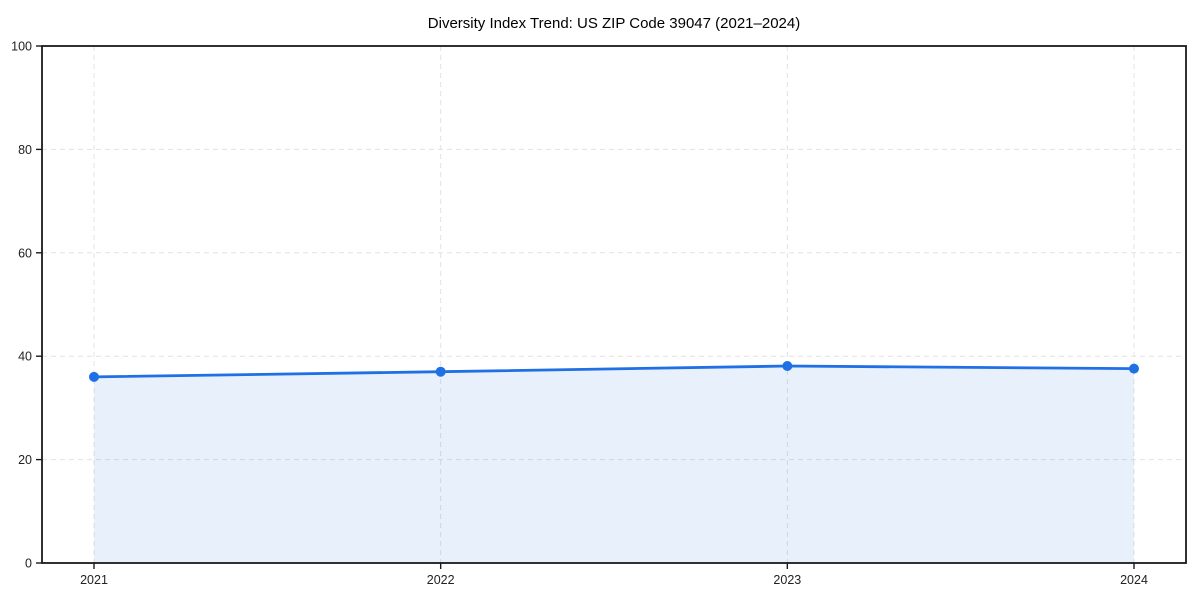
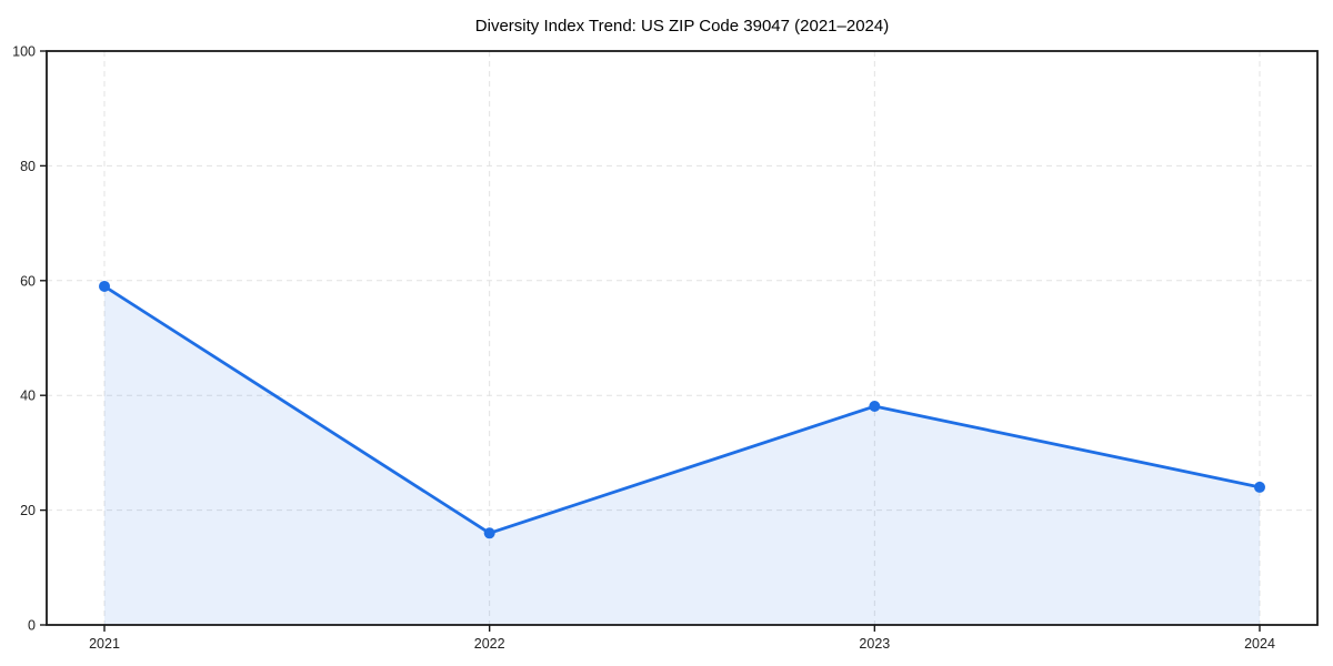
2021: 36 -> 59
2022: 37 -> 16
2024: 38 -> 24
